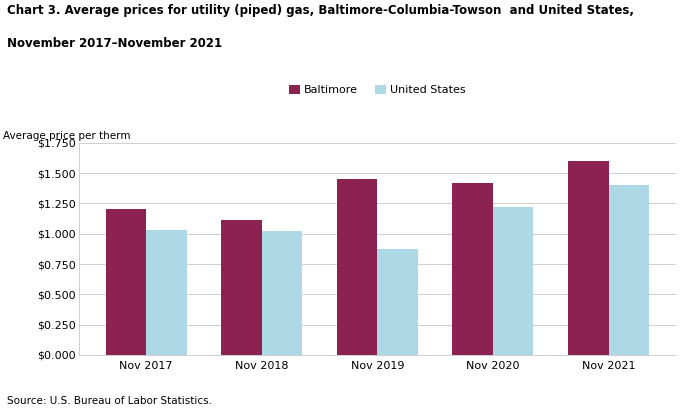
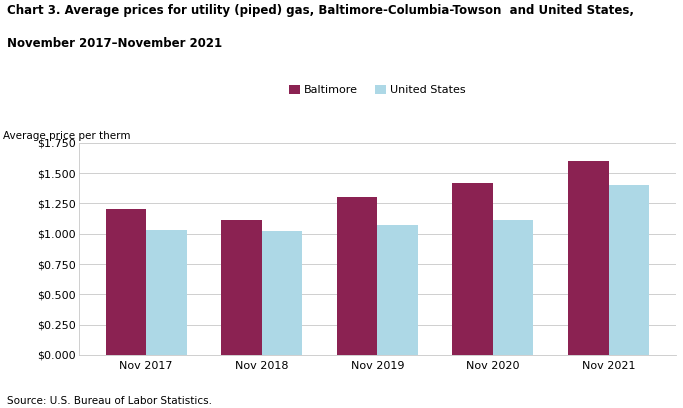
Baltimore/Nov 2019: $1.45 -> $1.30
United States/Nov 2019: $0.87 -> $1.07
United States/Nov 2020: $1.22 -> $1.11
